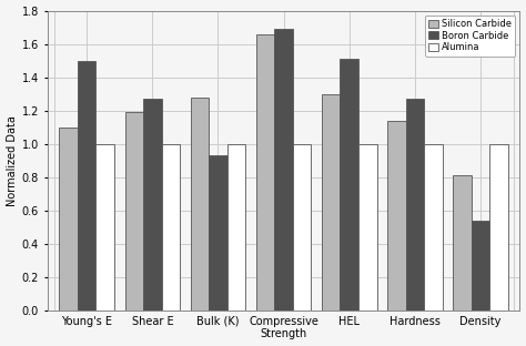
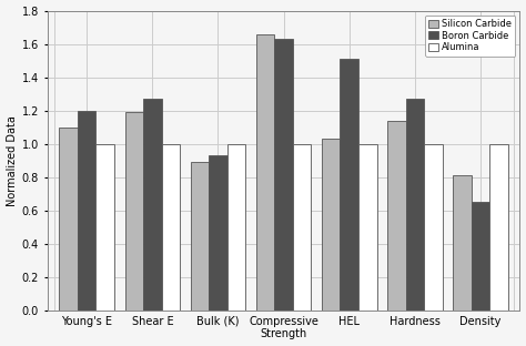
Boron Carbide/Young's E: 1.50 -> 1.20
Silicon Carbide/Bulk (K): 1.28 -> 0.89
Boron Carbide/Compressive Strength: 1.69 -> 1.63
Silicon Carbide/HEL: 1.30 -> 1.03
Boron Carbide/Density: 0.54 -> 0.65
